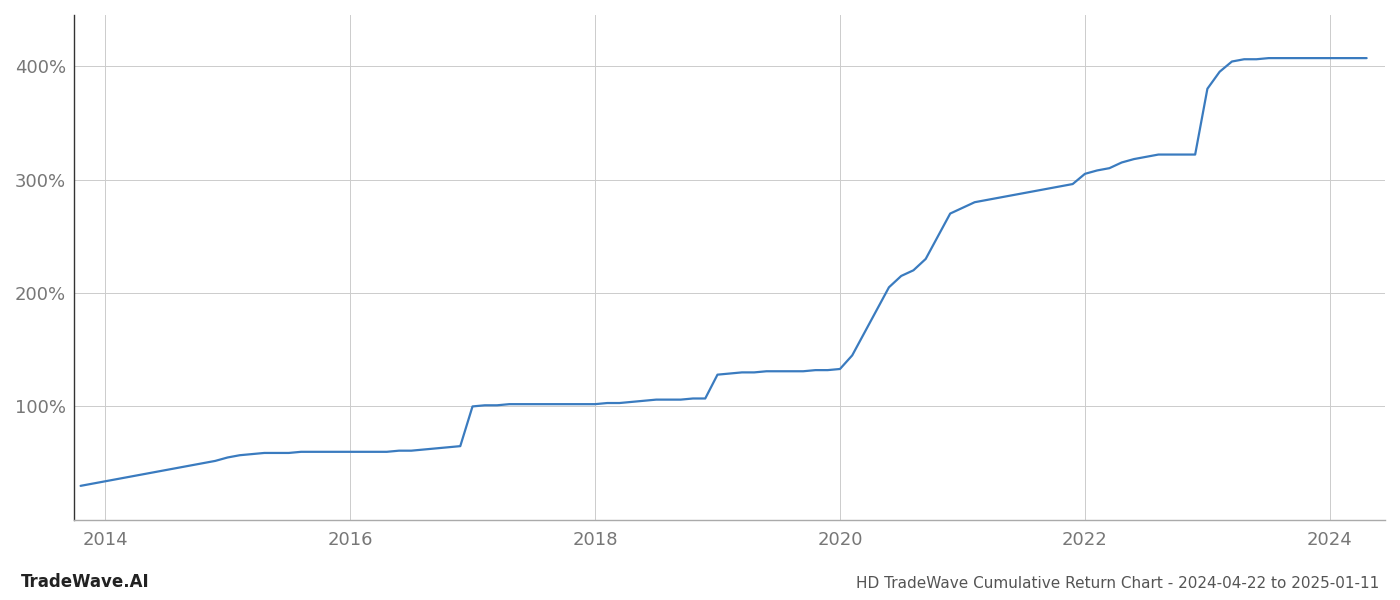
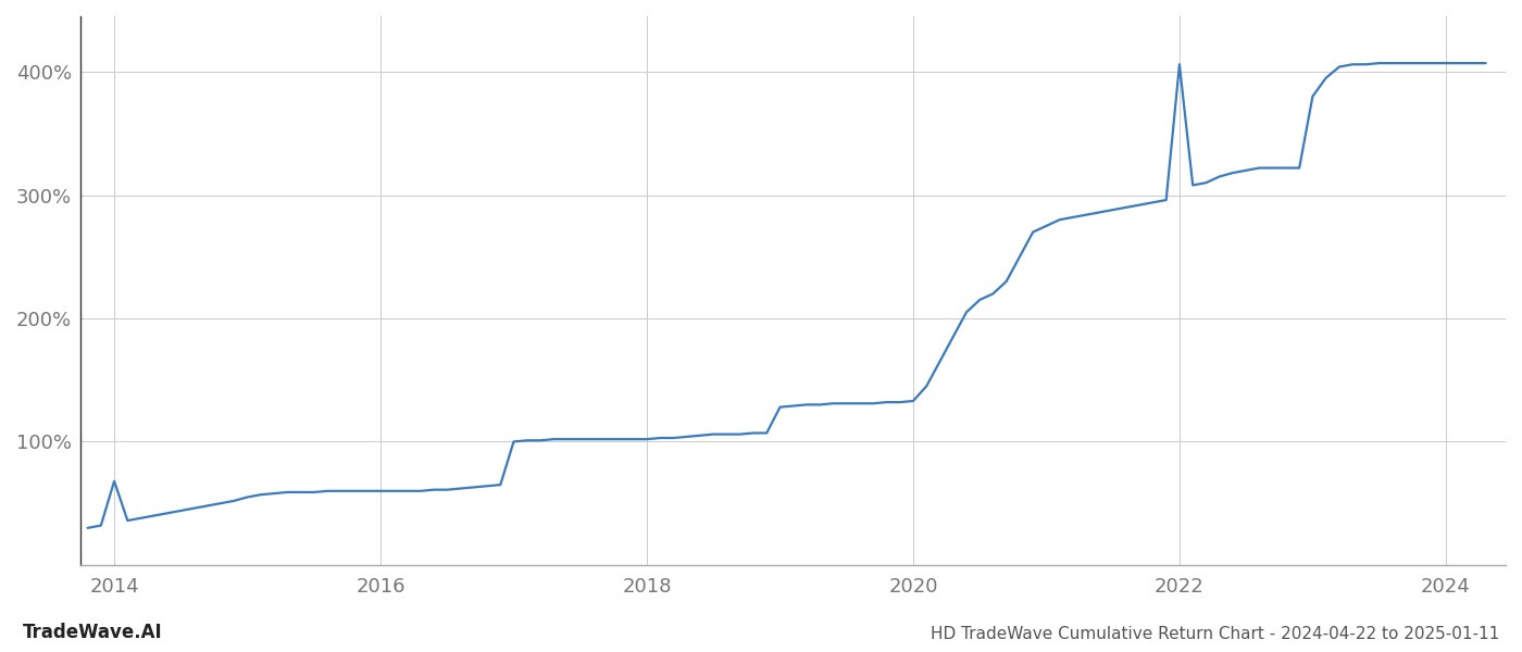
2014: 34% -> 68%
2022: 305% -> 406%
